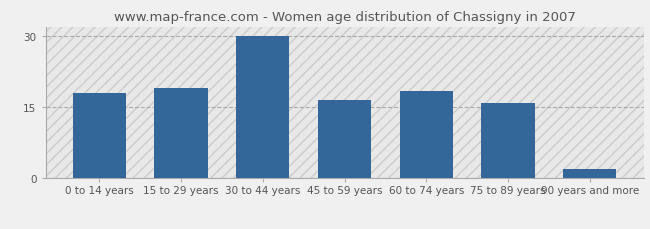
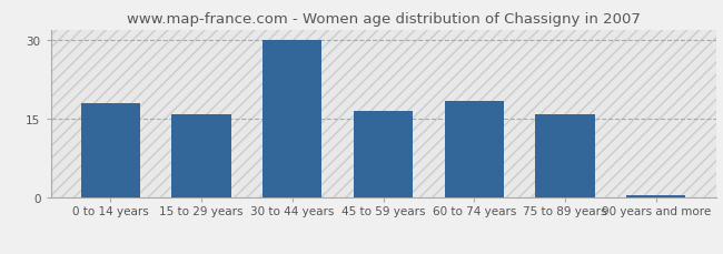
15 to 29 years: 19.0 -> 16.0
90 years and more: 2.0 -> 0.5
